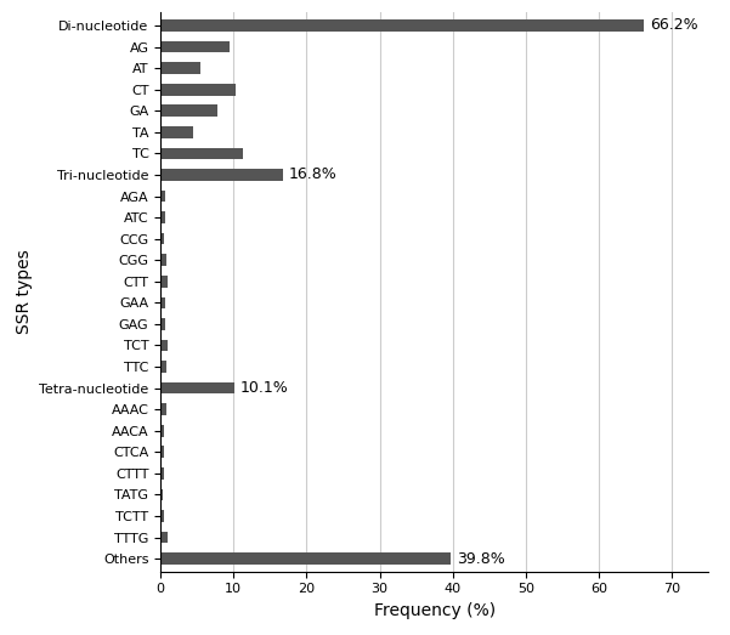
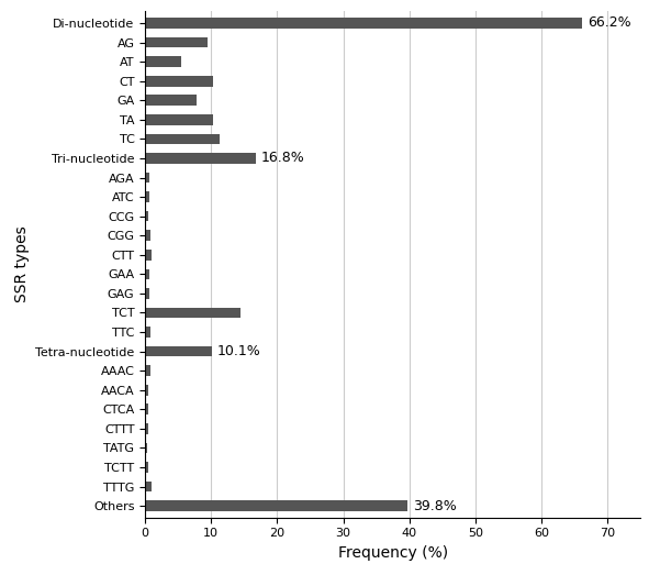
TA: 4.5 -> 10.2
TCT: 1.0 -> 14.4
